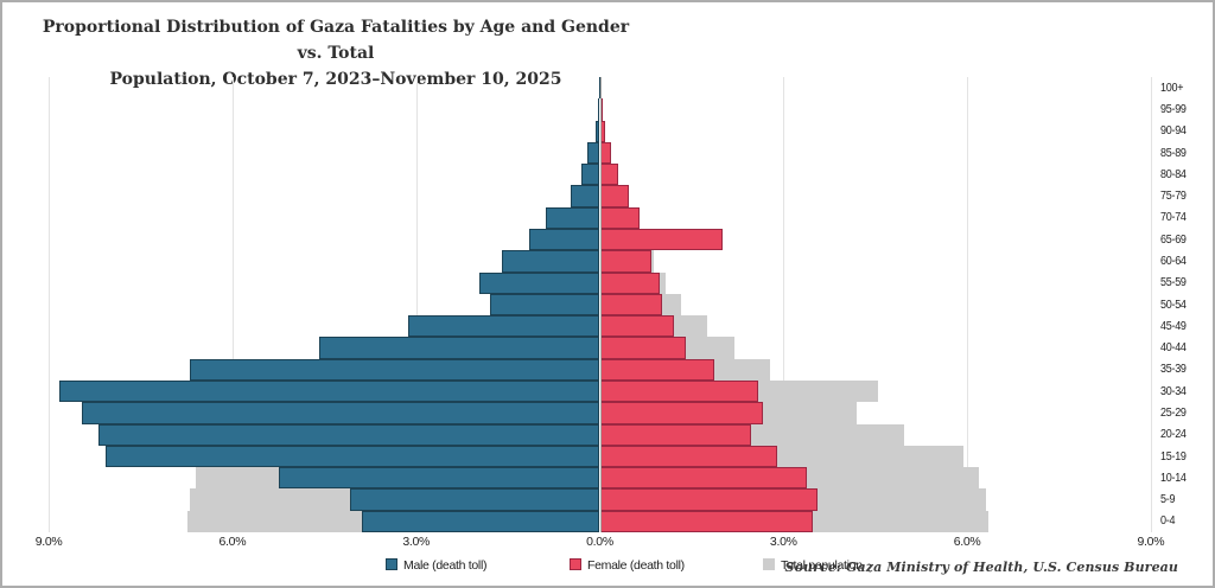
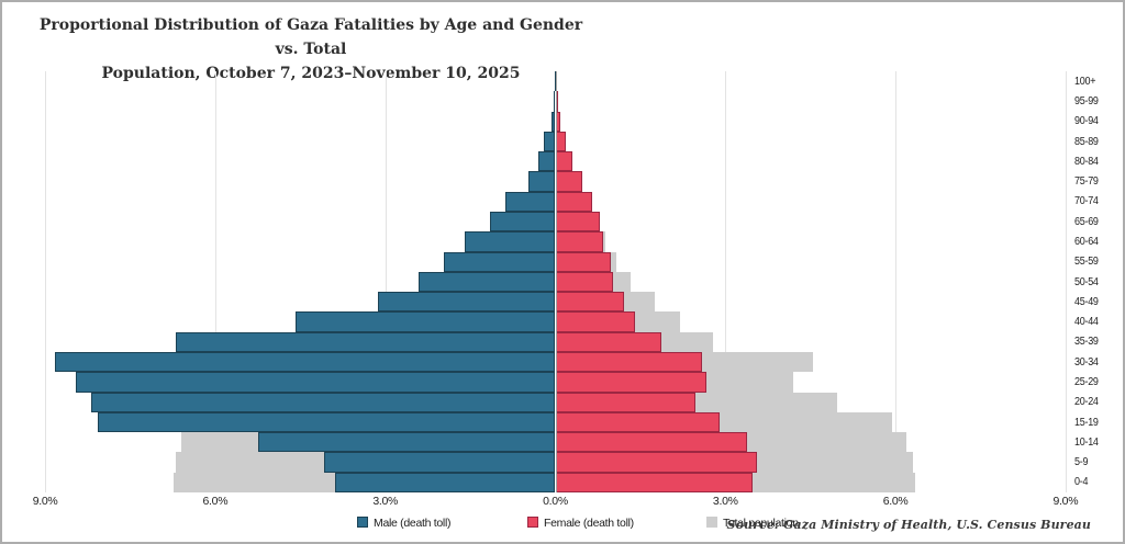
Female (death toll)/65-69: 2.0% -> 0.8%
Male (death toll)/50-54: 1.8% -> 2.4%
